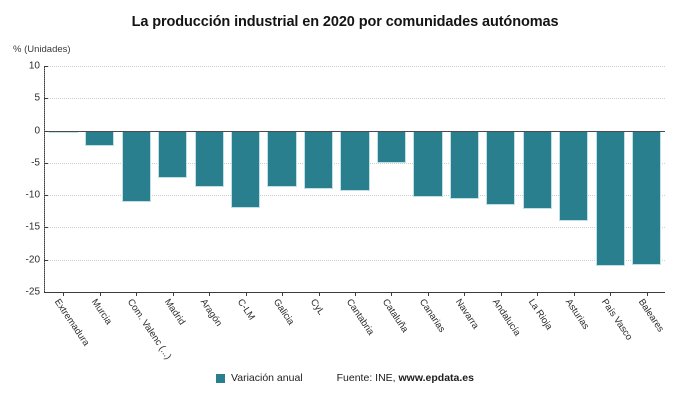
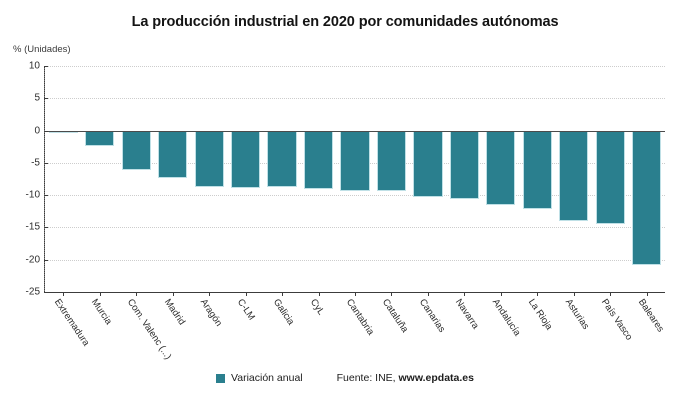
Com. Valenc (...): -11 -> -6
C-LM: -12 -> -9
Cataluña: -5 -> -9
País Vasco: -21 -> -14
